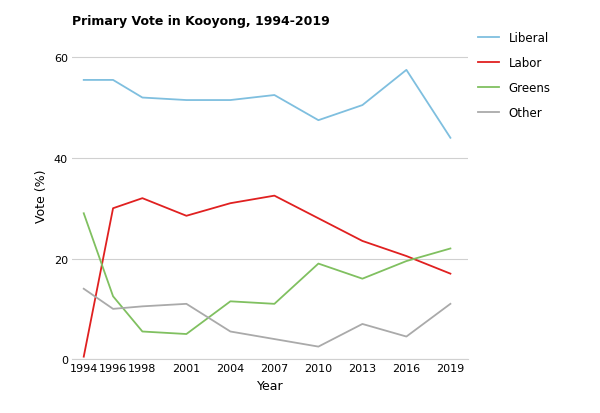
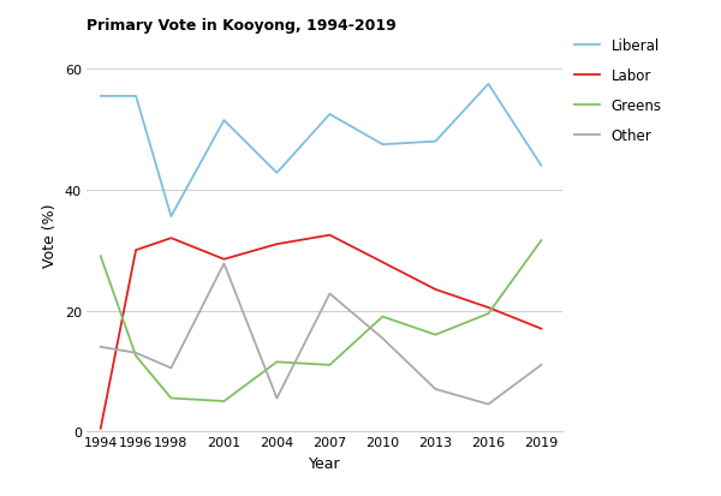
Other/1996: 10.0 -> 13.0
Liberal/1998: 52.0 -> 35.6
Other/2001: 11.0 -> 27.8
Liberal/2004: 51.5 -> 42.8
Other/2007: 4.0 -> 22.8
Other/2010: 2.5 -> 15.4
Liberal/2013: 50.5 -> 48.0
Greens/2019: 22.0 -> 31.6
